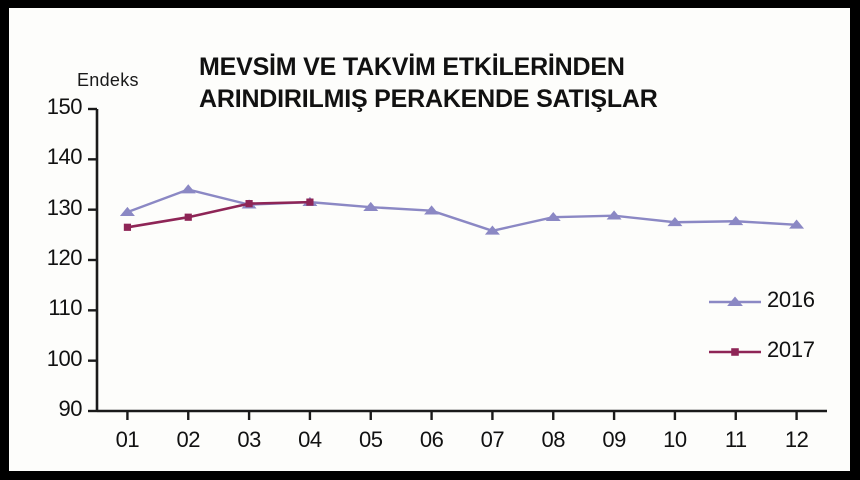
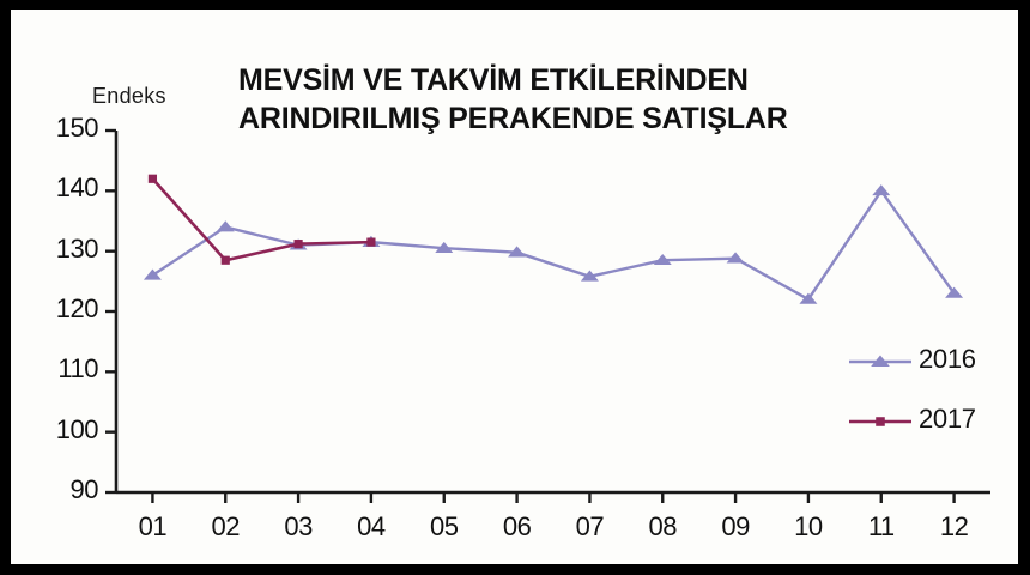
2016/01: 130 -> 126
2017/01: 126 -> 142
2016/10: 128 -> 122
2016/11: 128 -> 140
2016/12: 127 -> 123
